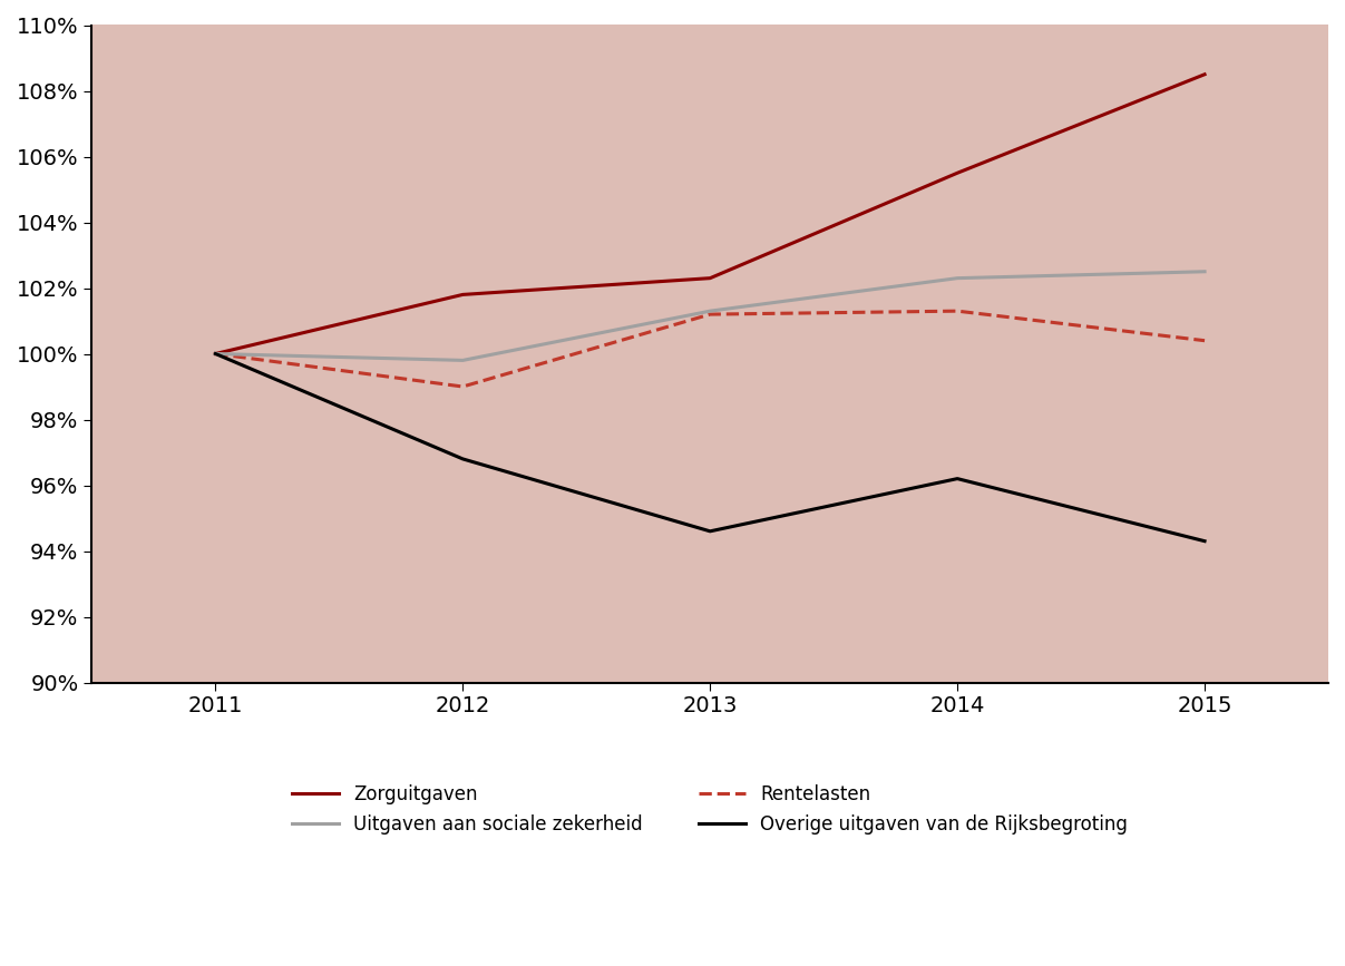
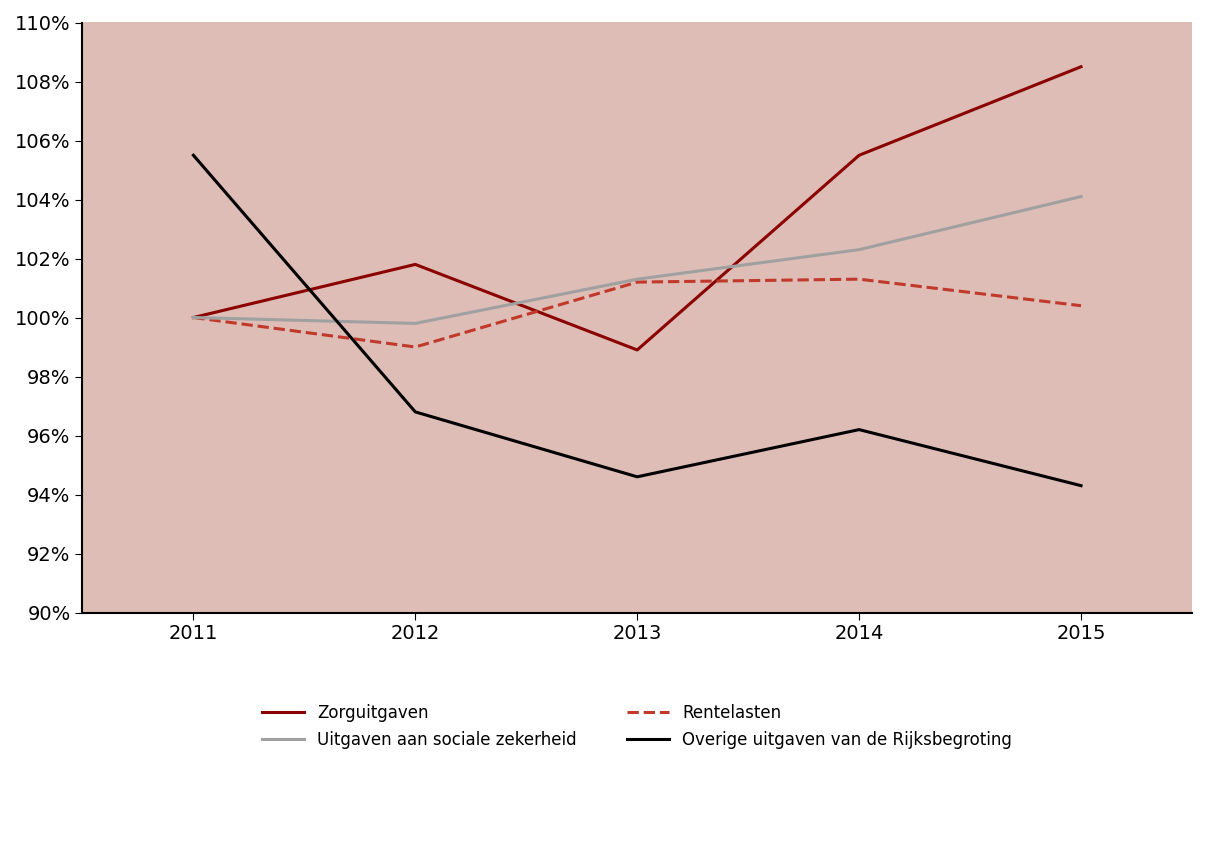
Overige uitgaven van de Rijksbegroting/2011: 100.0% -> 105.5%
Zorguitgaven/2013: 102.3% -> 98.9%
Uitgaven aan sociale zekerheid/2015: 102.5% -> 104.1%
